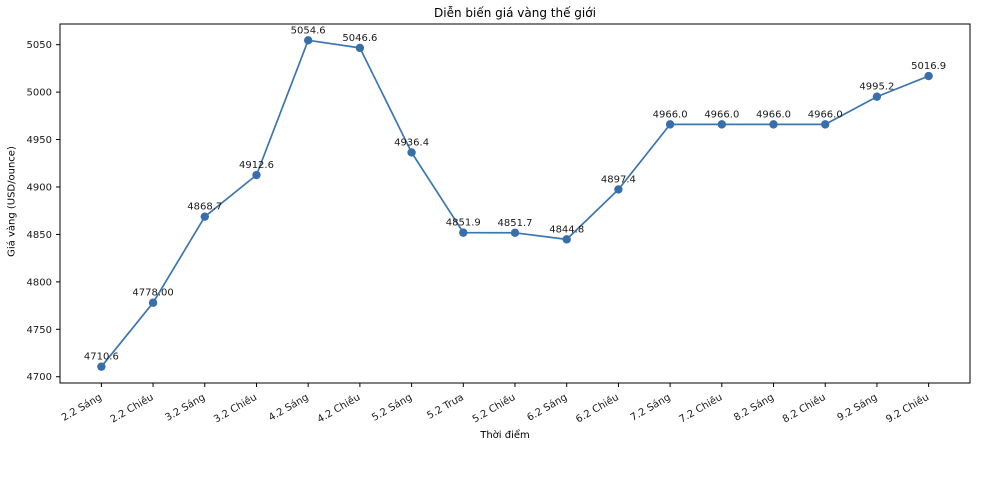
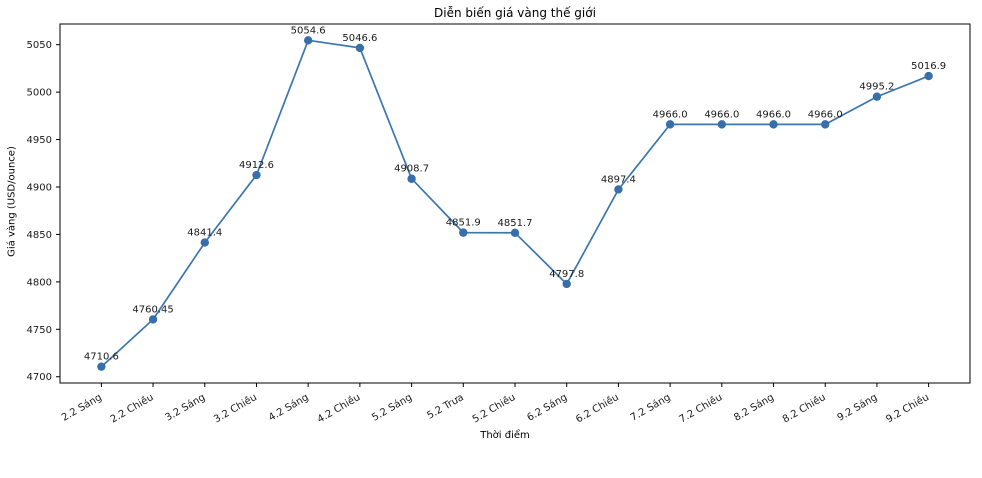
2.2 Chiều: 4778.00 -> 4760.45
3.2 Sáng: 4868.7 -> 4841.4
5.2 Sáng: 4936.4 -> 4908.7
6.2 Sáng: 4844.8 -> 4797.8
